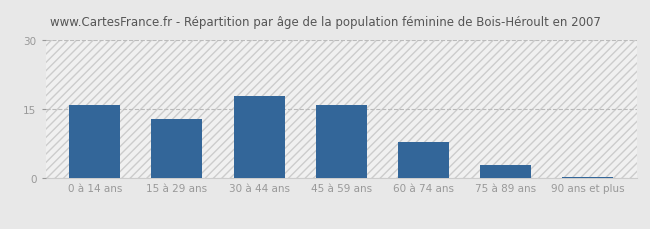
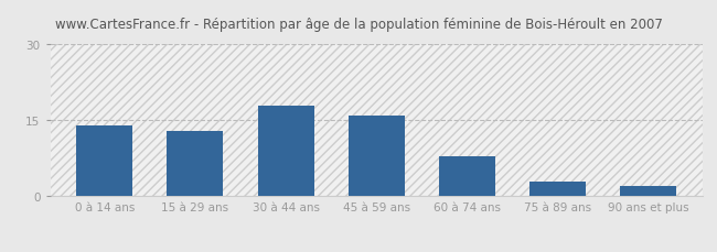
0 à 14 ans: 16.0 -> 14.0
90 ans et plus: 0.3 -> 2.0
